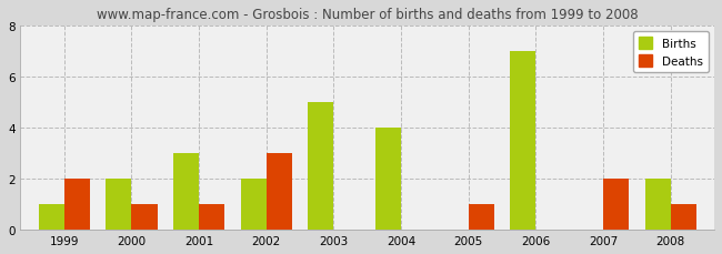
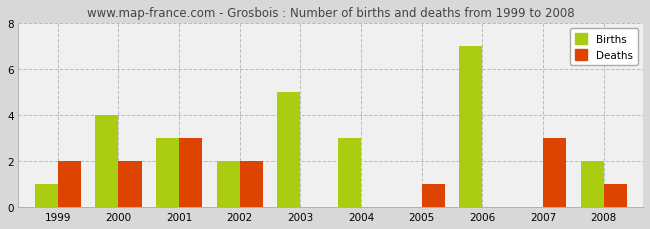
Births/2000: 2 -> 4
Deaths/2000: 1 -> 2
Deaths/2001: 1 -> 3
Deaths/2002: 3 -> 2
Births/2004: 4 -> 3
Deaths/2007: 2 -> 3
